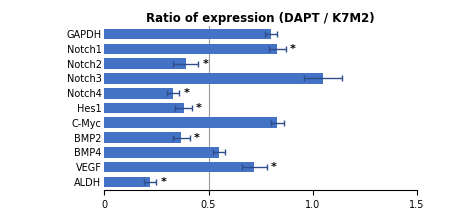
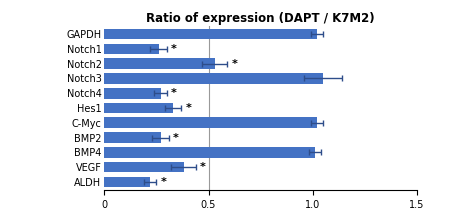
GAPDH: 0.80 -> 1.02
Notch1: 0.83 -> 0.26
Notch2: 0.39 -> 0.53
Notch4: 0.33 -> 0.27
Hes1: 0.38 -> 0.33
C-Myc: 0.83 -> 1.02
BMP2: 0.37 -> 0.27
BMP4: 0.55 -> 1.01
VEGF: 0.72 -> 0.38
